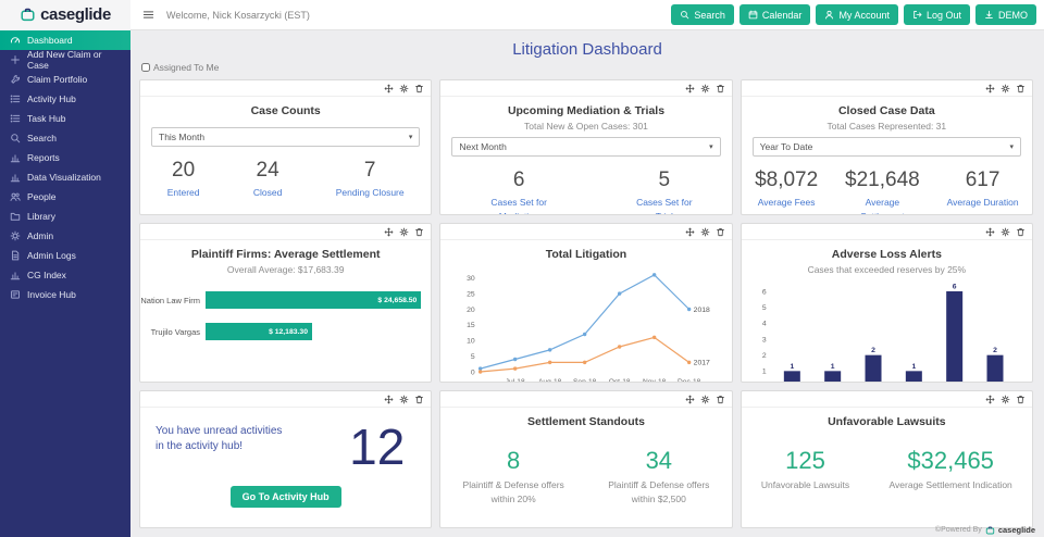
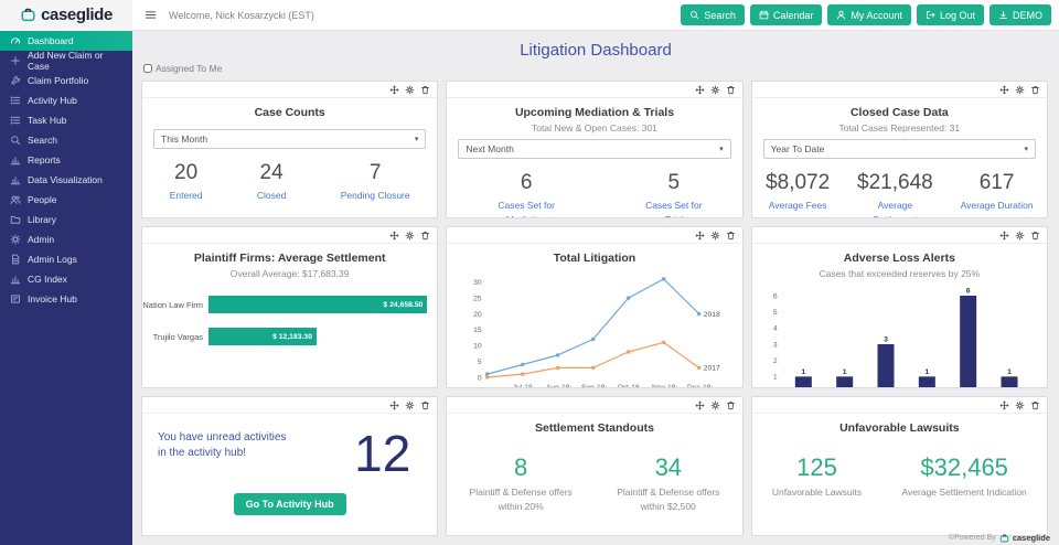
Adverse Loss Alerts/Sep-18: 2 -> 3
Adverse Loss Alerts/Dec-18: 2 -> 1
